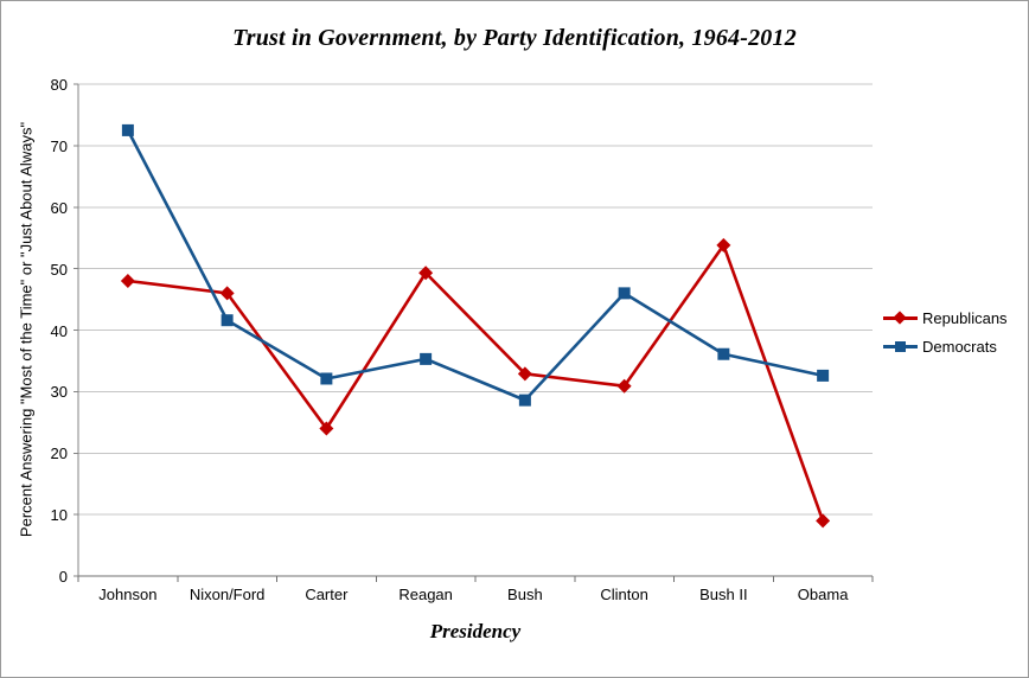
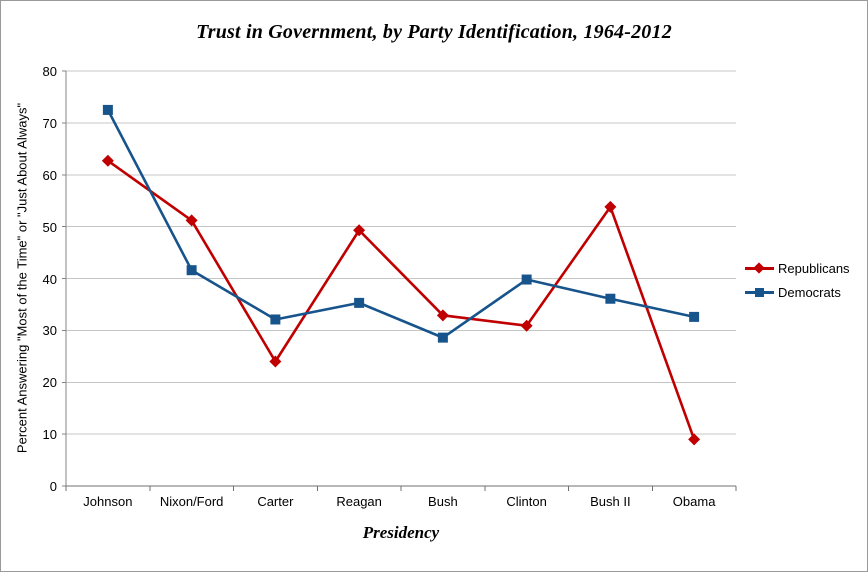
Republicans/Johnson: 48 -> 63
Republicans/Nixon/Ford: 46 -> 51
Democrats/Clinton: 46 -> 40
